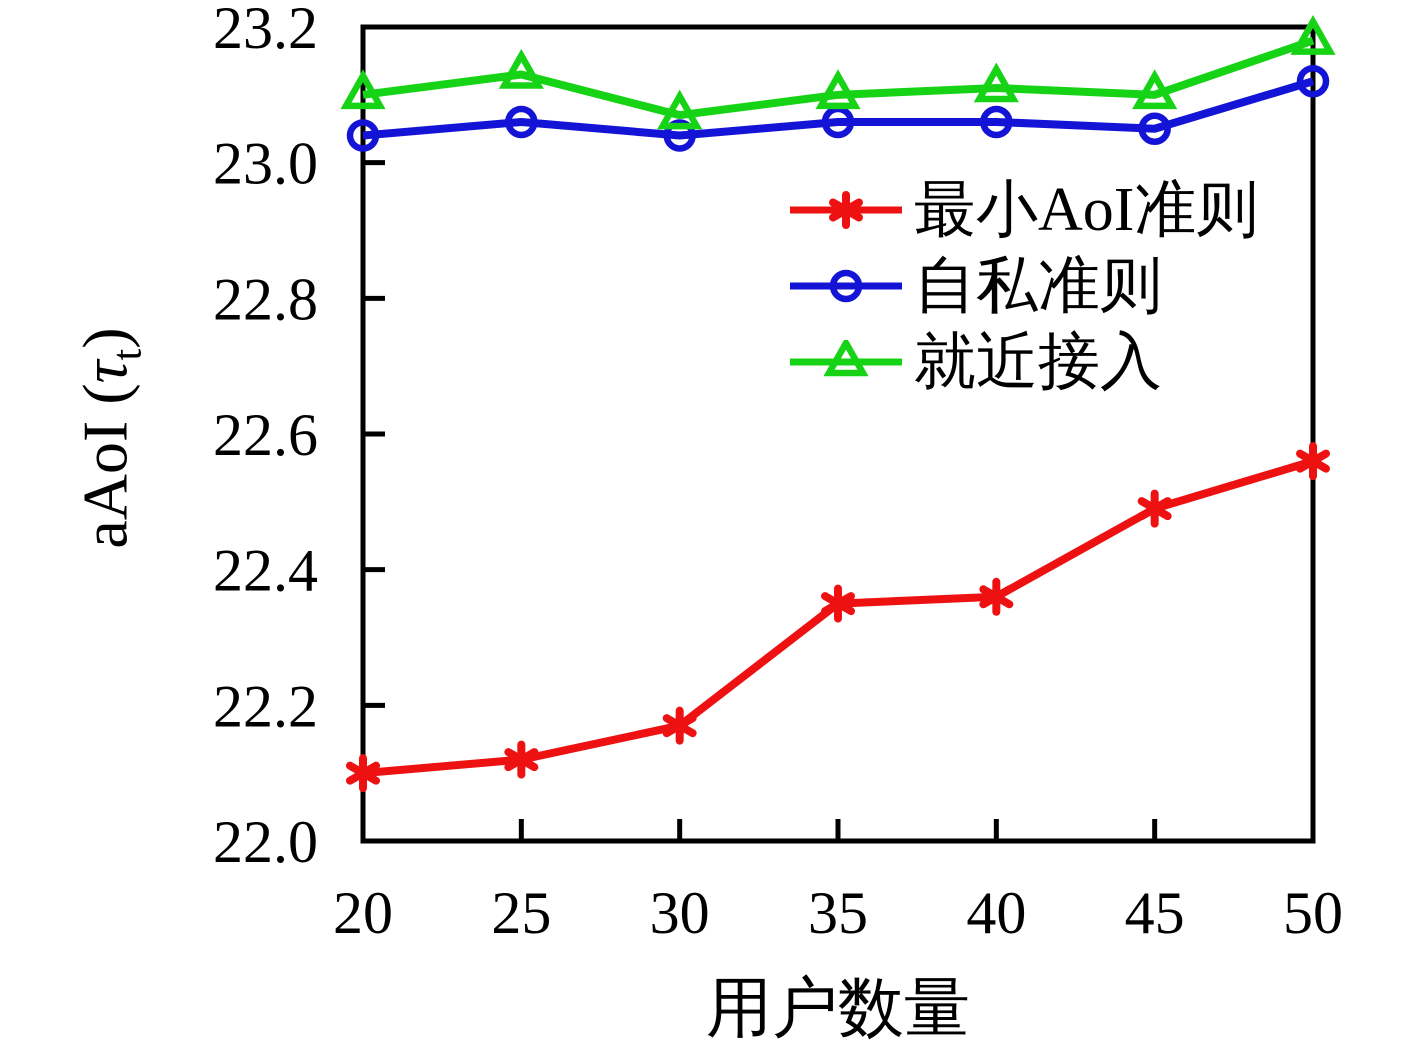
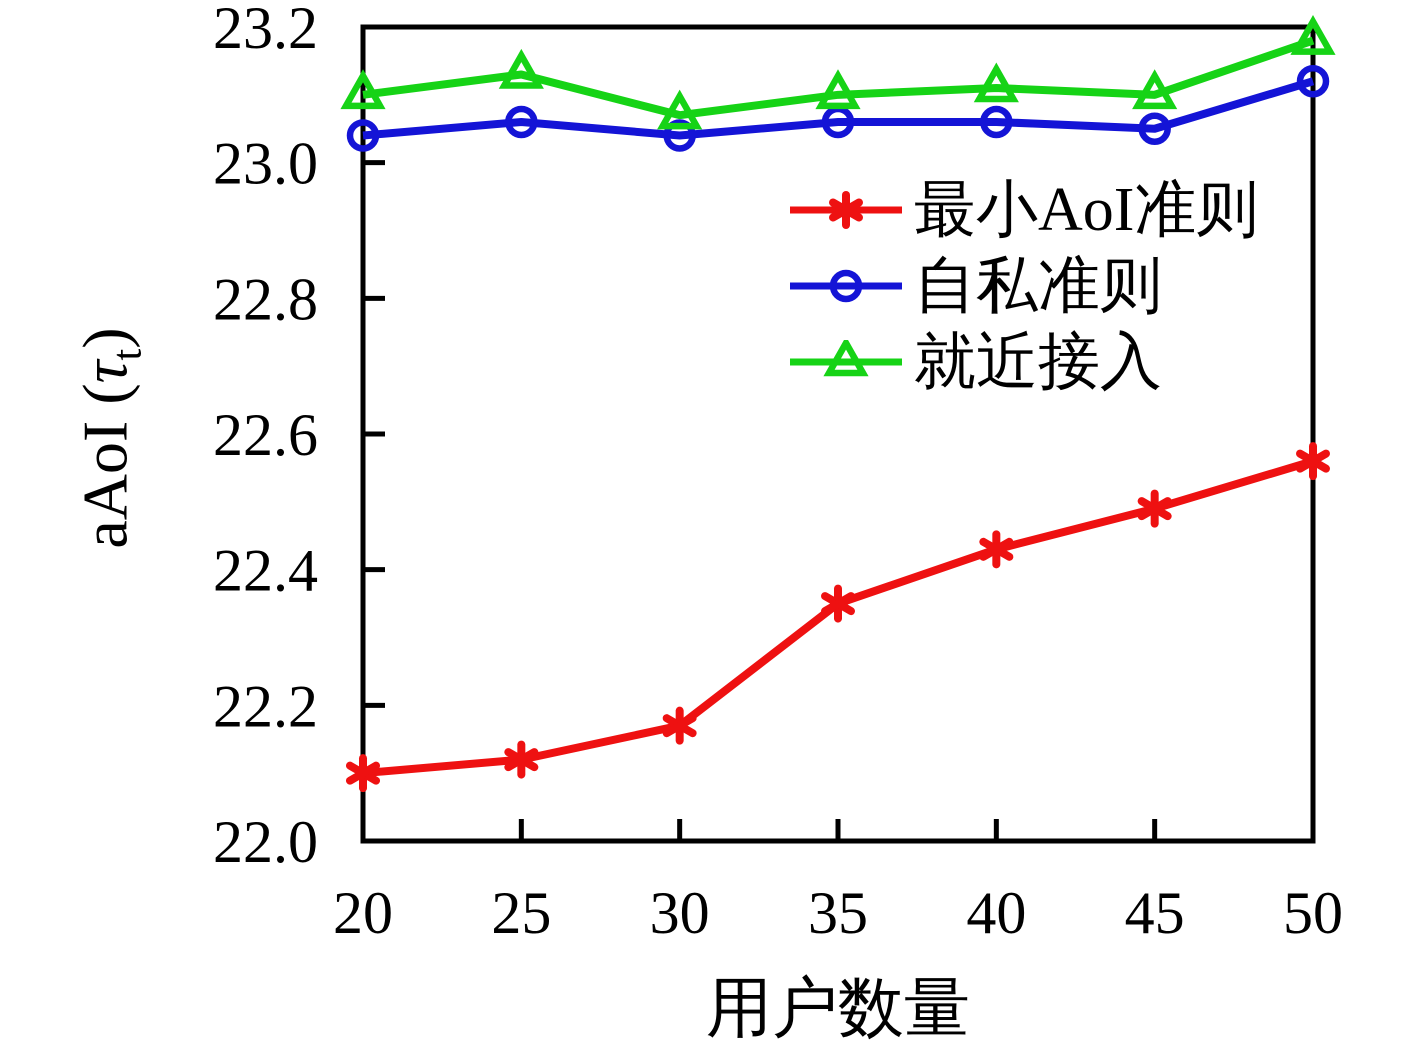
最小AoI准则/40: 22.36 -> 22.43
